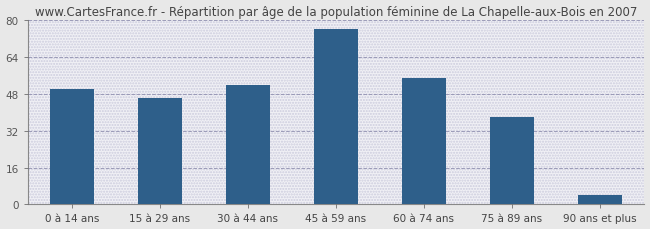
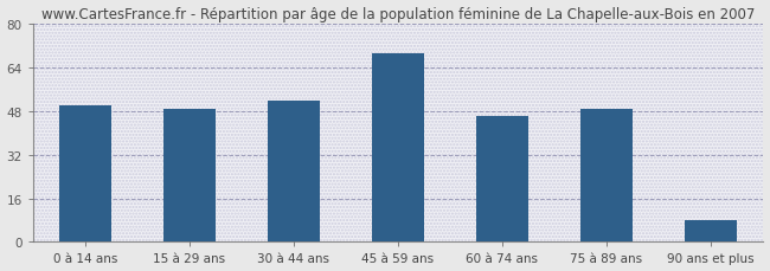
15 à 29 ans: 46 -> 49
45 à 59 ans: 76 -> 69
60 à 74 ans: 55 -> 46
75 à 89 ans: 38 -> 49
90 ans et plus: 4 -> 8
